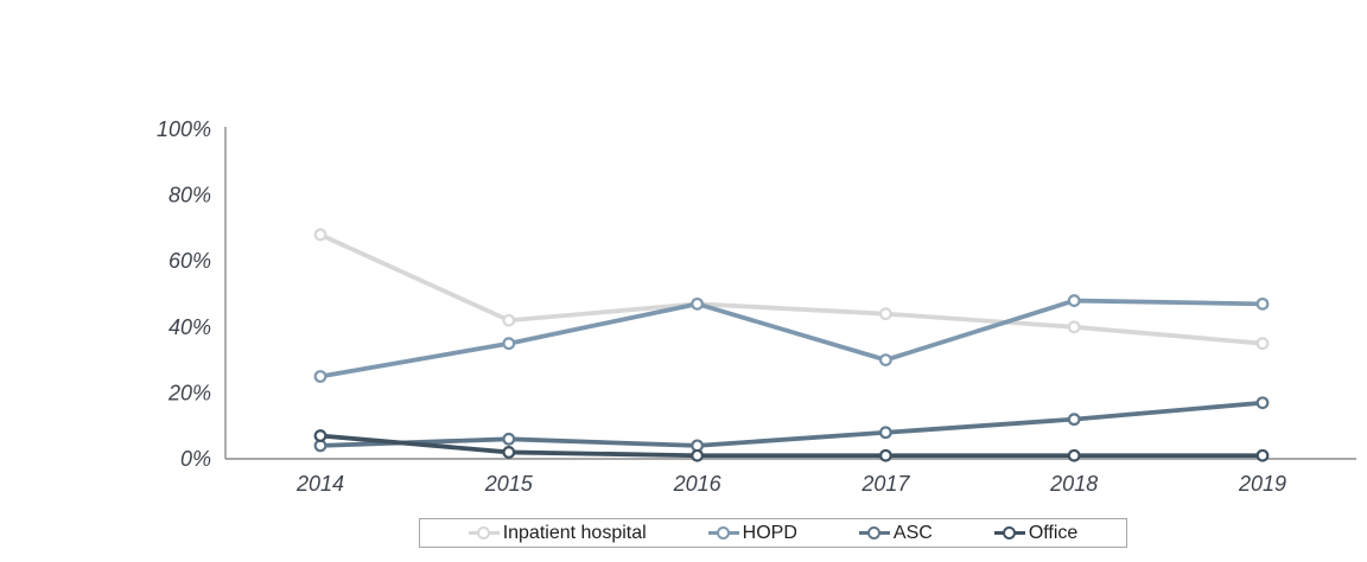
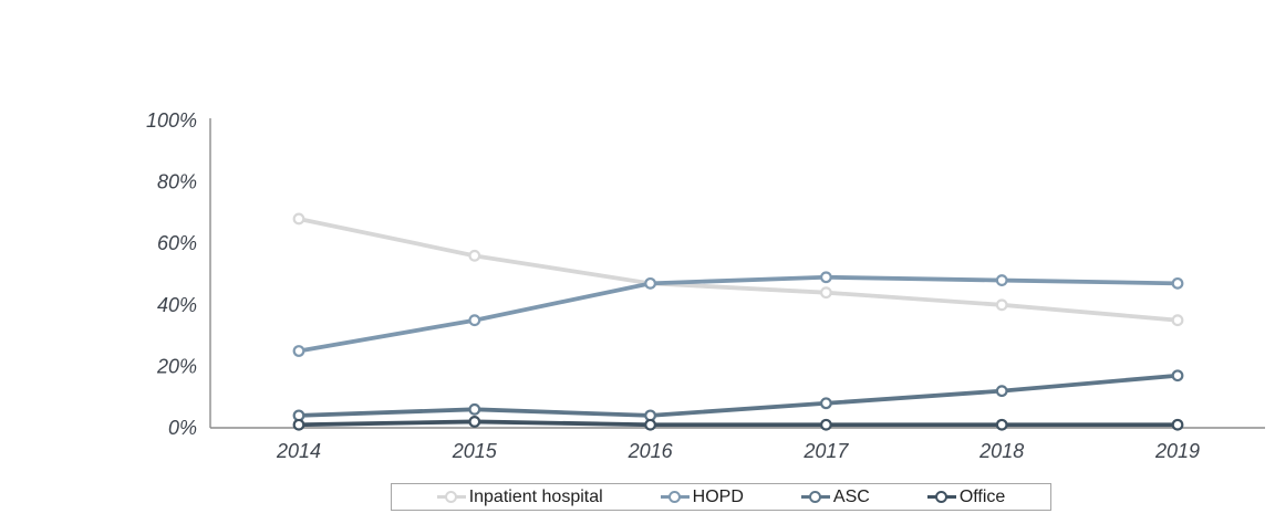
Office/2014: 7% -> 1%
Inpatient hospital/2015: 42% -> 56%
HOPD/2017: 30% -> 49%
